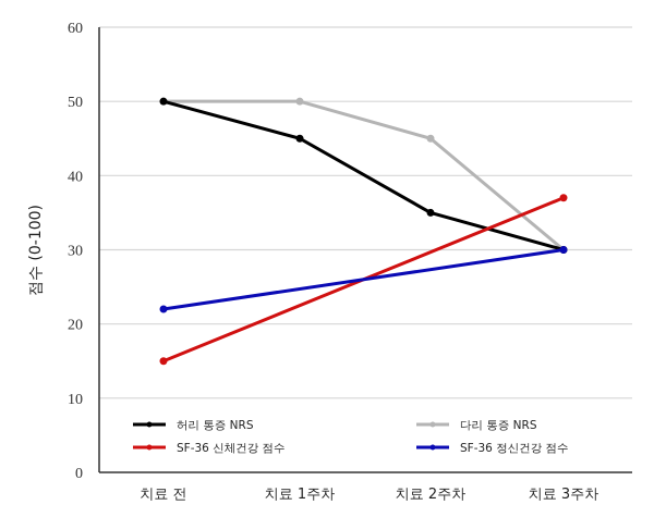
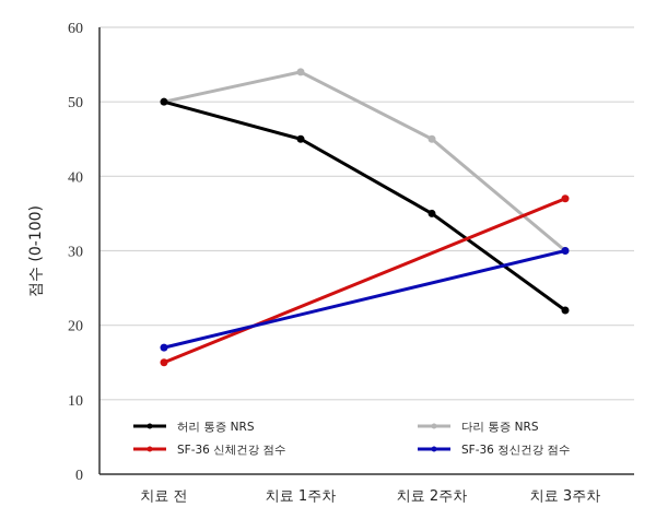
SF-36 정신건강 점수/치료 전: 22 -> 17
다리 통증 NRS/치료 1주차: 50 -> 54
허리 통증 NRS/치료 3주차: 30 -> 22
